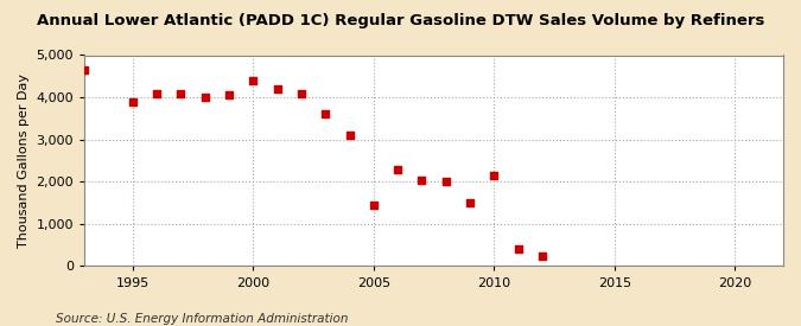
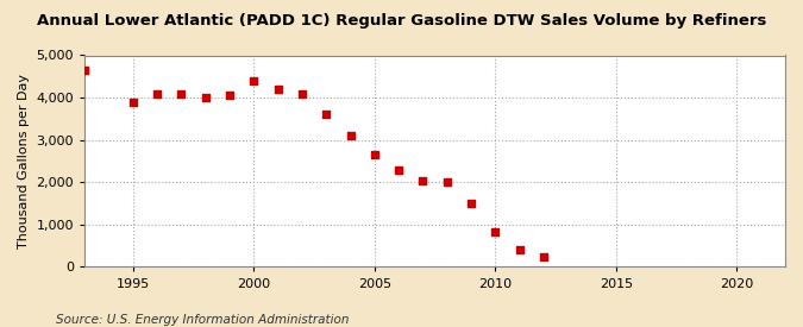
2005: 1,450 -> 2,650
2010: 2,150 -> 820
